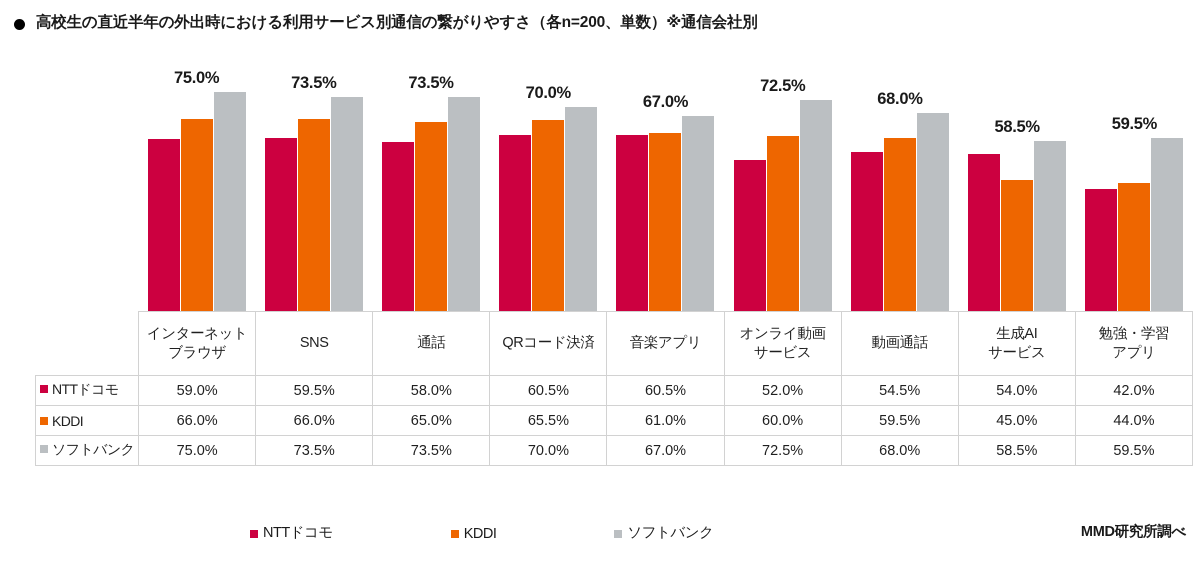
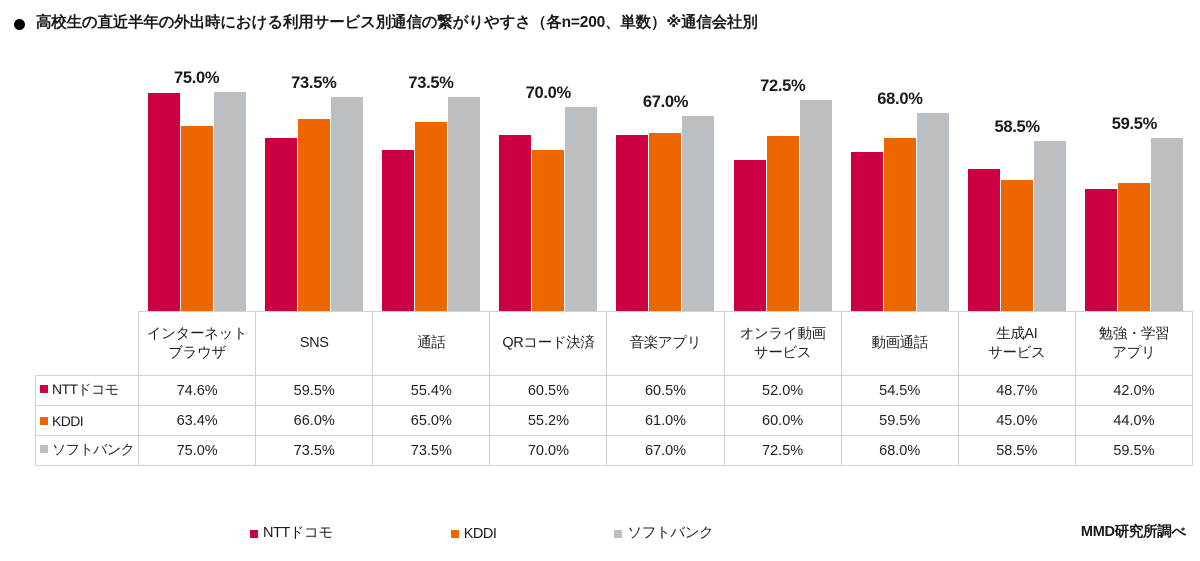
NTTドコモ/インターネットブラウザ: 59.0% -> 74.6%
KDDI/インターネットブラウザ: 66.0% -> 63.4%
NTTドコモ/通話: 58.0% -> 55.4%
KDDI/QRコード決済: 65.5% -> 55.2%
NTTドコモ/生成AIサービス: 54.0% -> 48.7%
